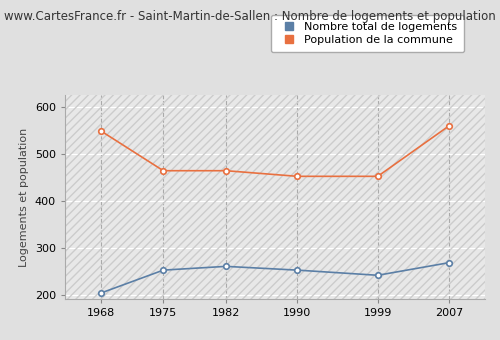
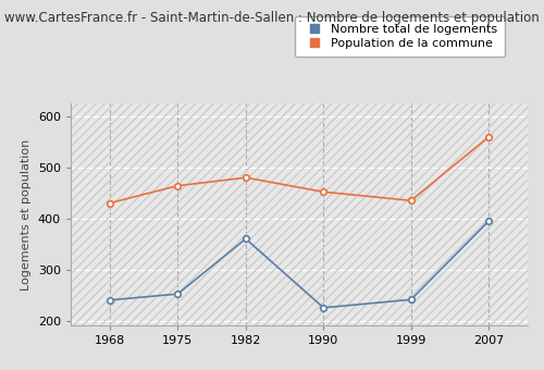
Nombre total de logements/1968: 203 -> 240
Population de la commune/1968: 549 -> 430
Nombre total de logements/1982: 260 -> 360
Population de la commune/1982: 464 -> 480
Nombre total de logements/1990: 252 -> 225
Population de la commune/1999: 452 -> 435
Nombre total de logements/2007: 268 -> 395
